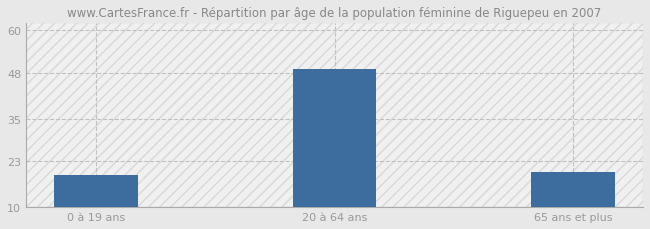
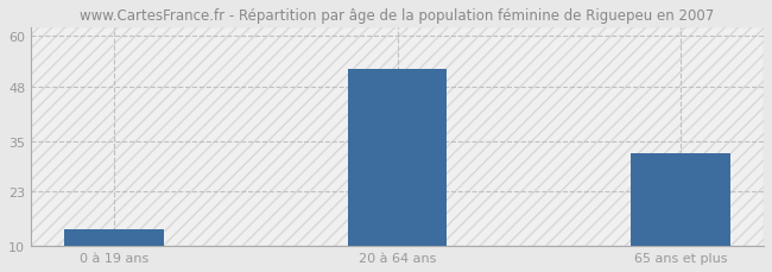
0 à 19 ans: 19 -> 14
20 à 64 ans: 49 -> 52
65 ans et plus: 20 -> 32
